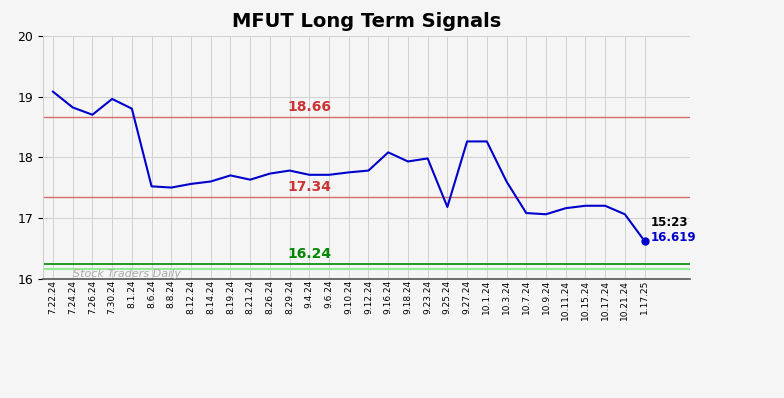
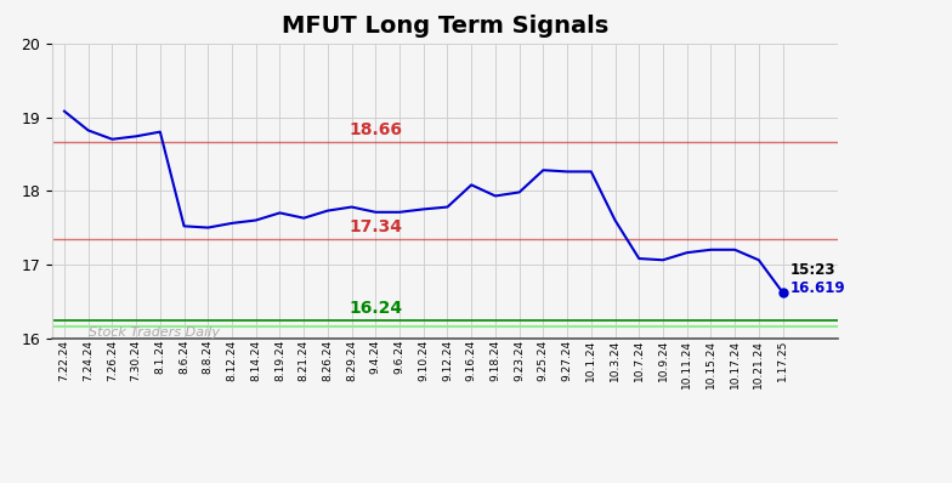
7.30.24: 18.96 -> 18.74
9.25.24: 17.18 -> 18.28
